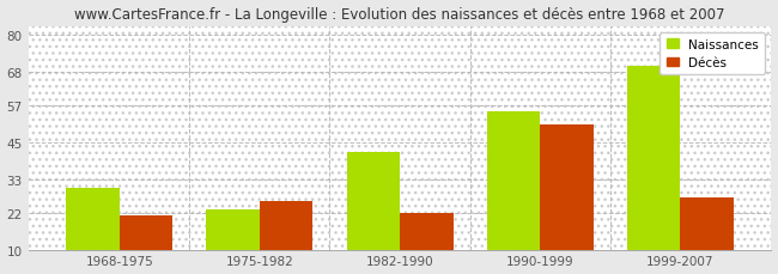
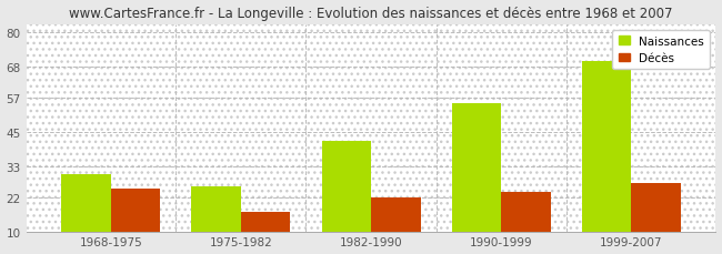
Décès/1968-1975: 21 -> 25
Naissances/1975-1982: 23 -> 26
Décès/1975-1982: 26 -> 17
Décès/1990-1999: 51 -> 24
